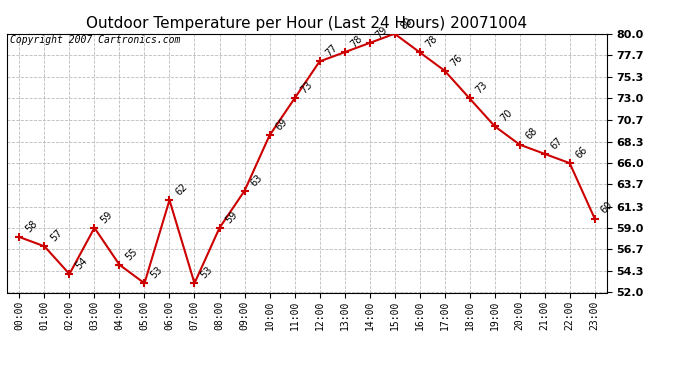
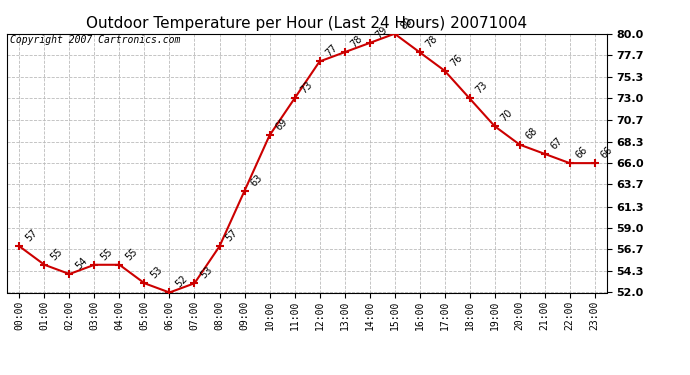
00:00: 58 -> 57
01:00: 57 -> 55
03:00: 59 -> 55
06:00: 62 -> 52
08:00: 59 -> 57
23:00: 60 -> 66
